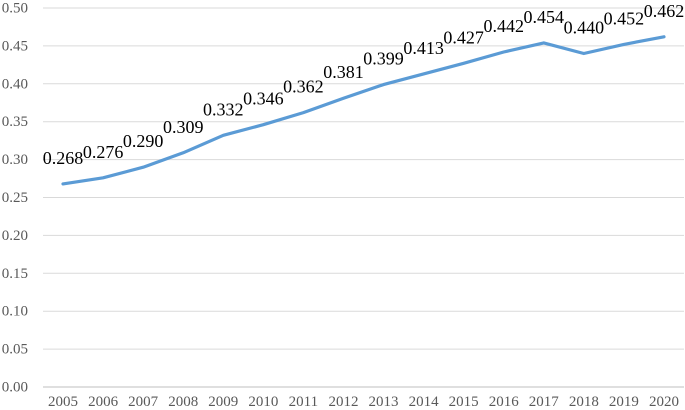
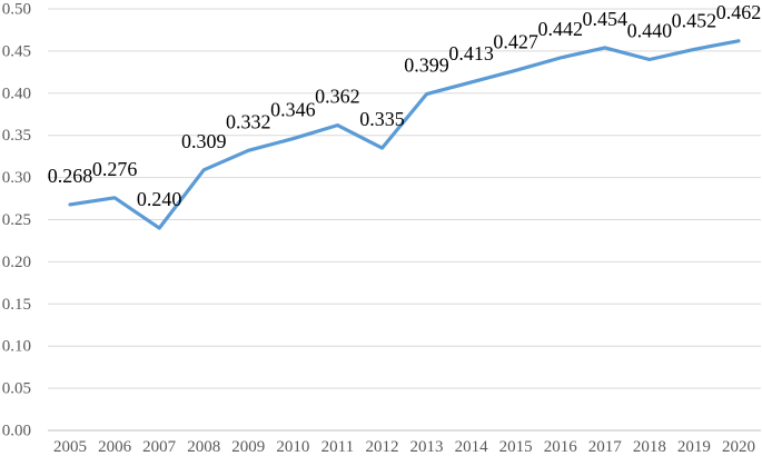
2007: 0.290 -> 0.240
2012: 0.381 -> 0.335
